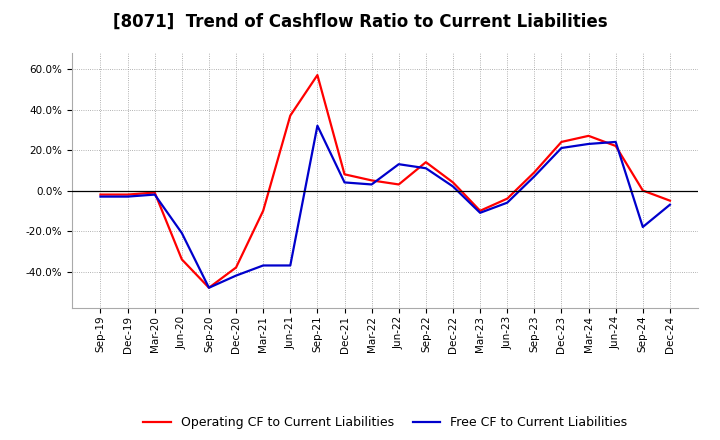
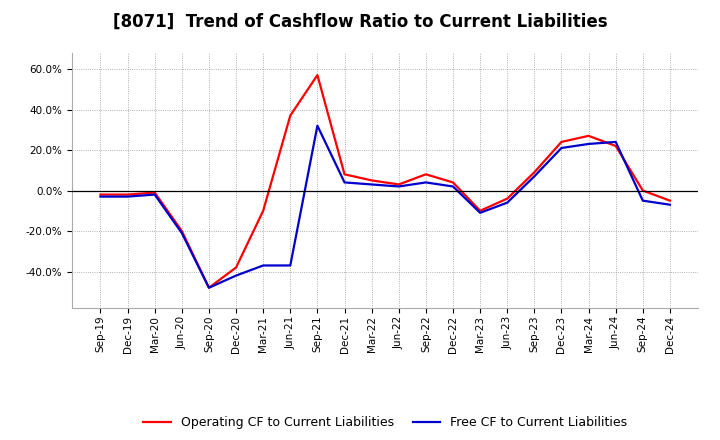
Operating CF to Current Liabilities/Jun-20: -34% -> -20%
Free CF to Current Liabilities/Jun-22: 13% -> 2%
Operating CF to Current Liabilities/Sep-22: 14% -> 8%
Free CF to Current Liabilities/Sep-22: 11% -> 4%
Free CF to Current Liabilities/Sep-24: -18% -> -5%
